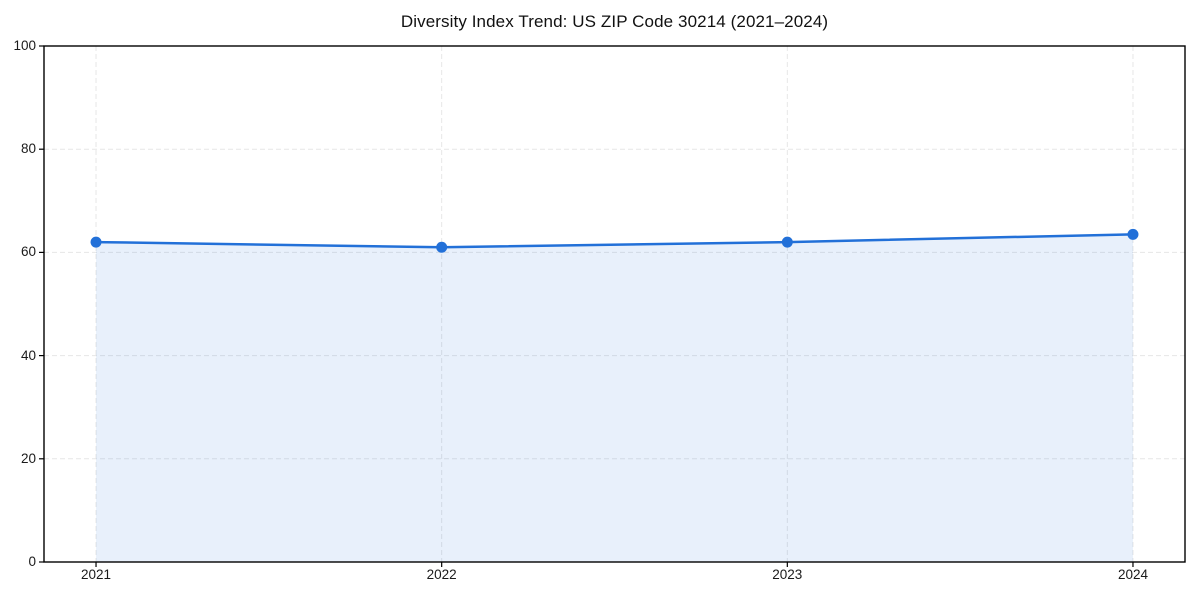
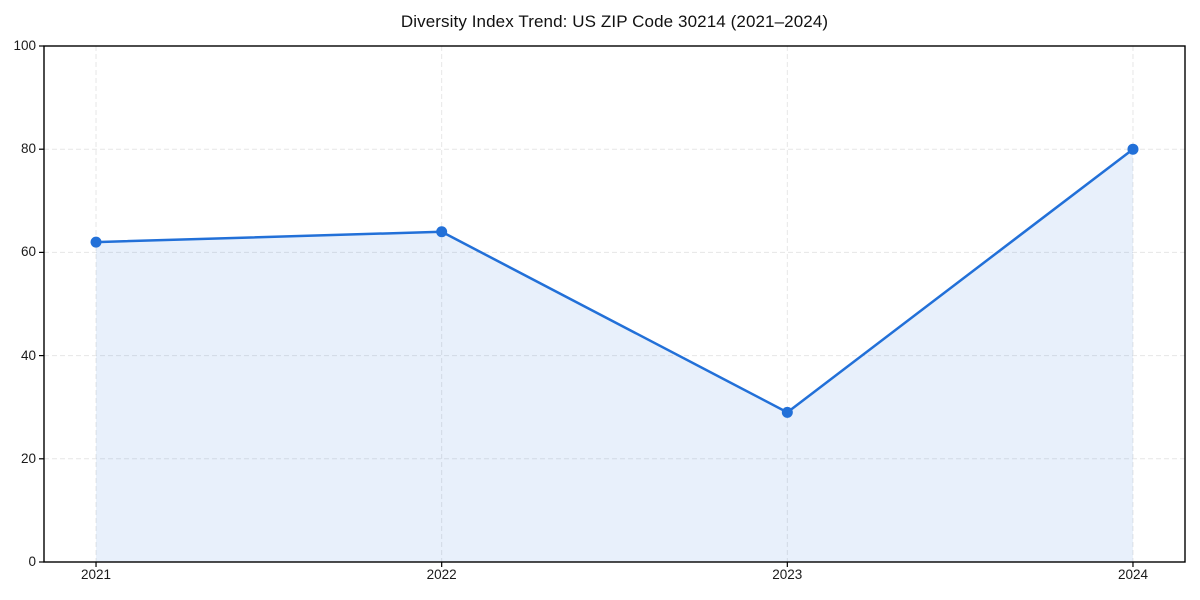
2022: 61 -> 64
2023: 62 -> 29
2024: 64 -> 80
